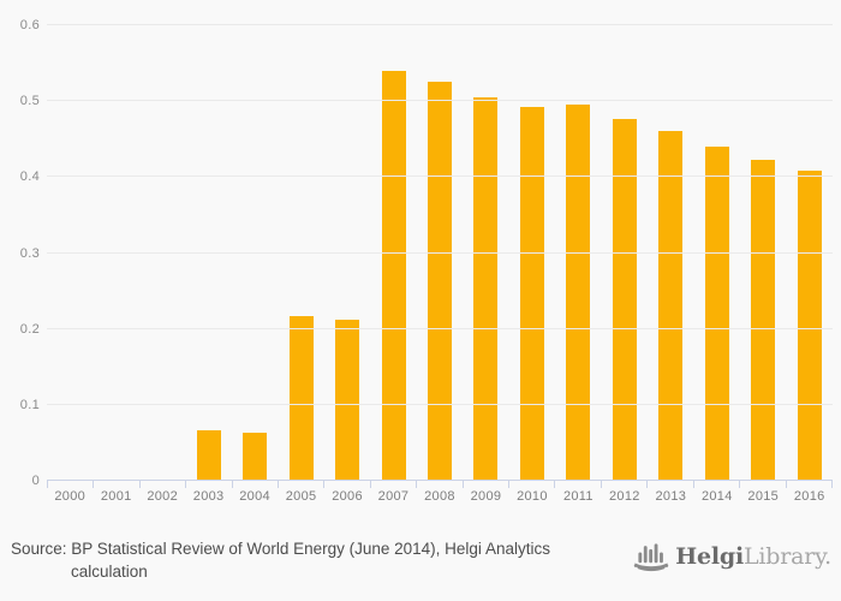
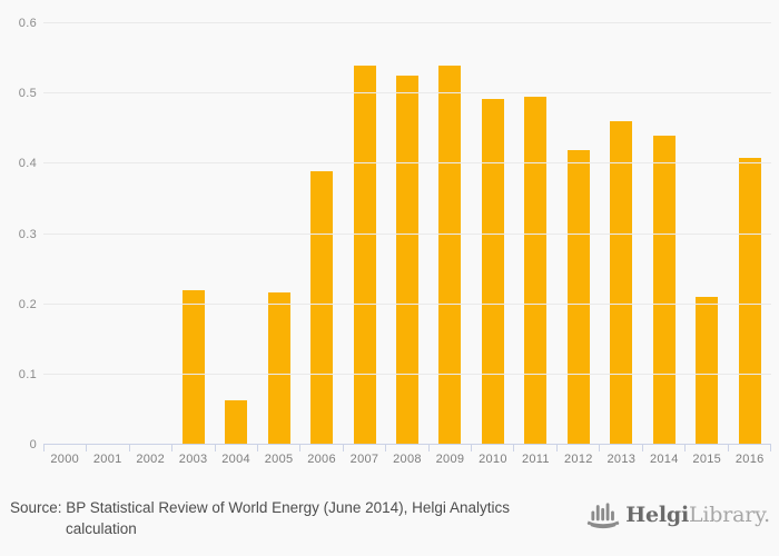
2003: 0.07 -> 0.22
2006: 0.21 -> 0.39
2009: 0.51 -> 0.54
2012: 0.48 -> 0.42
2015: 0.42 -> 0.21
